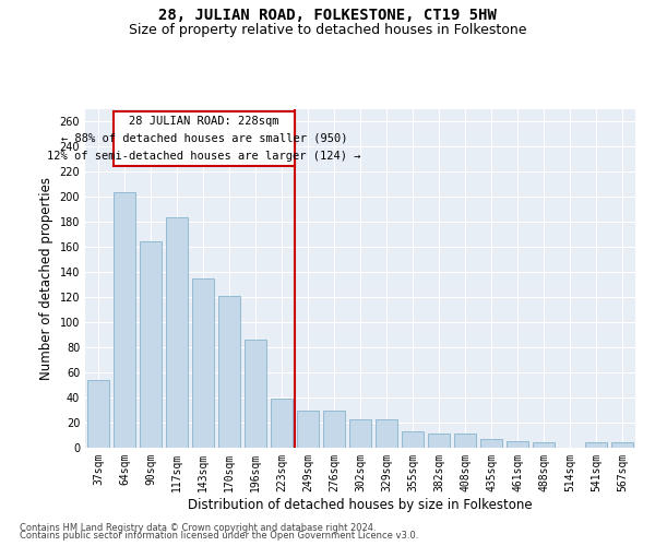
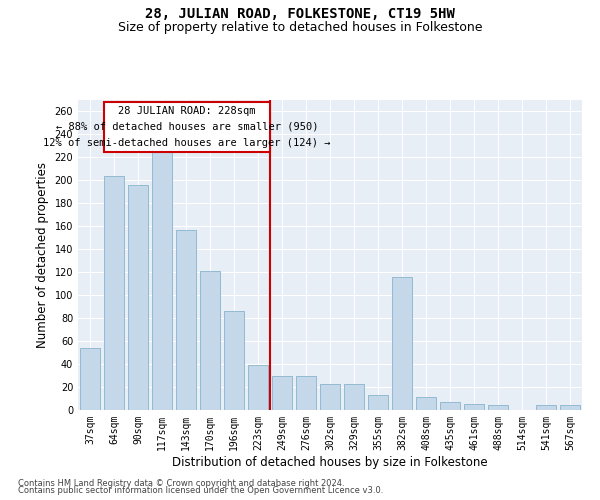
90sqm: 165 -> 196
117sqm: 184 -> 225
143sqm: 135 -> 157
382sqm: 11 -> 116
